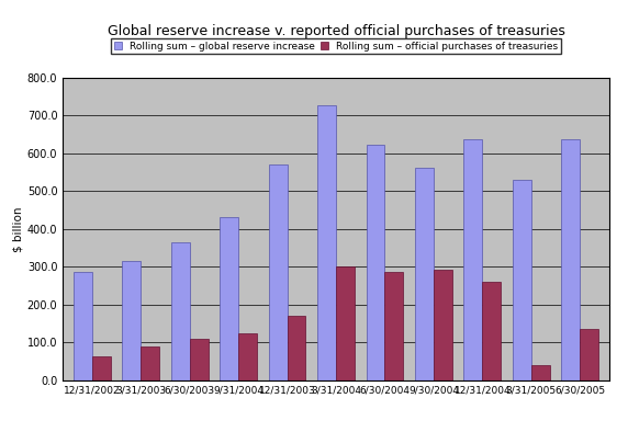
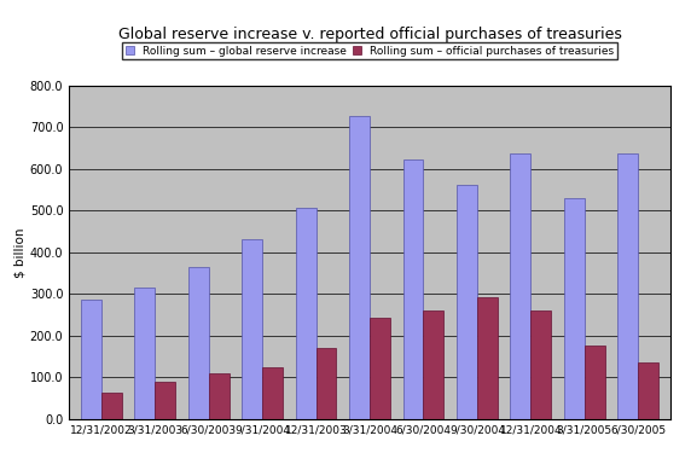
Rolling sum – global reserve increase/12/31/2003: 570 -> 508
Rolling sum – official purchases of treasuries/3/31/2004: 300 -> 242
Rolling sum – official purchases of treasuries/6/30/2004: 285 -> 260
Rolling sum – official purchases of treasuries/3/31/2005: 40 -> 175
